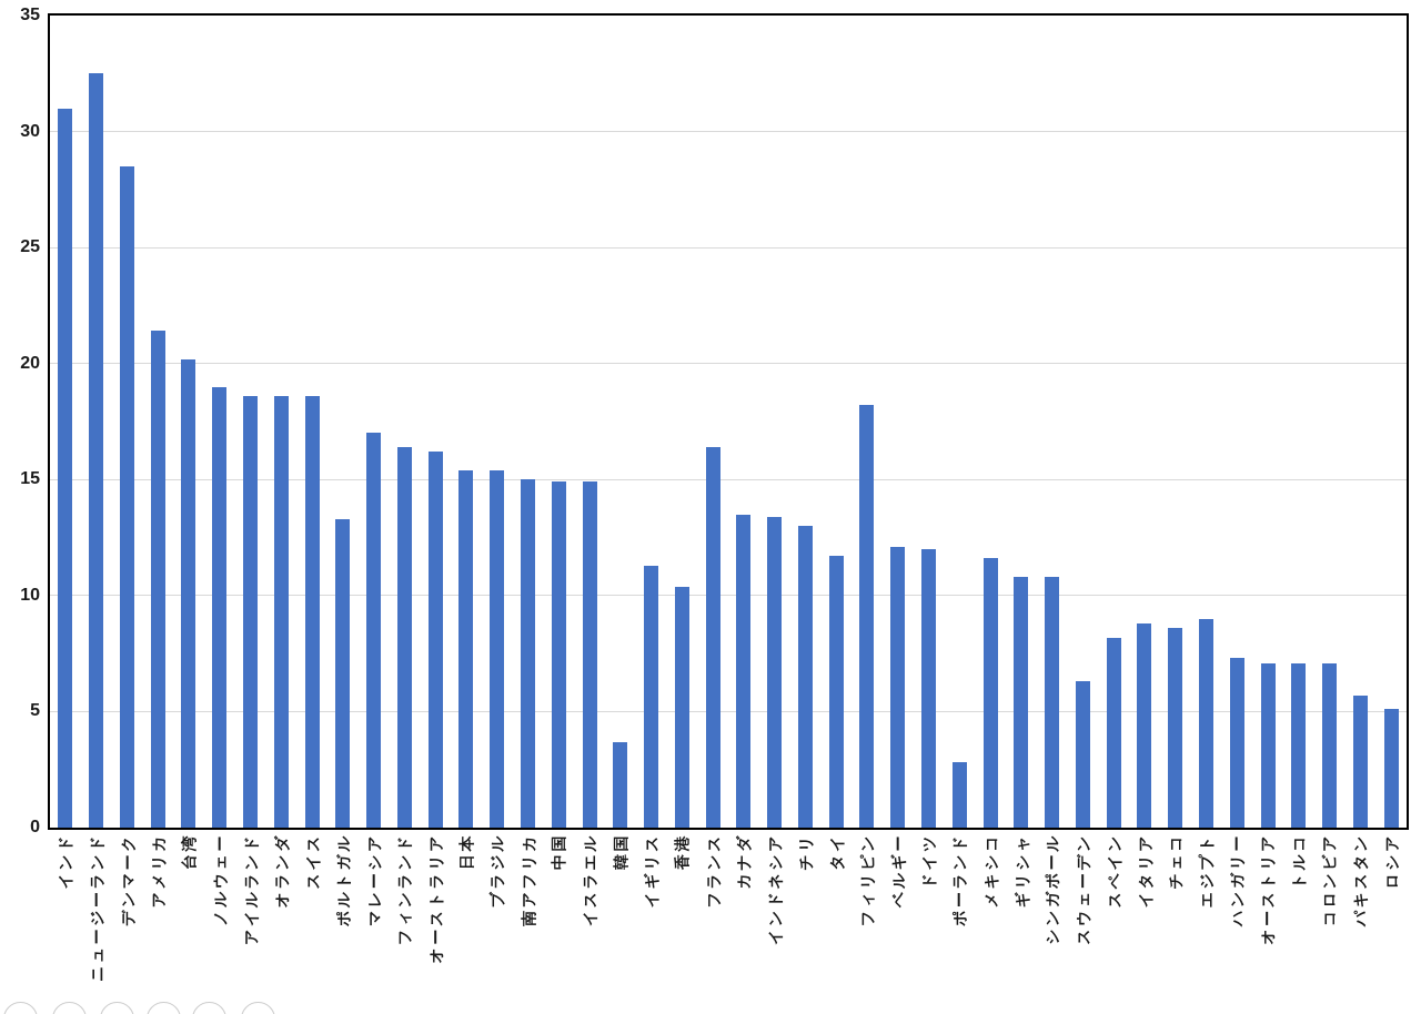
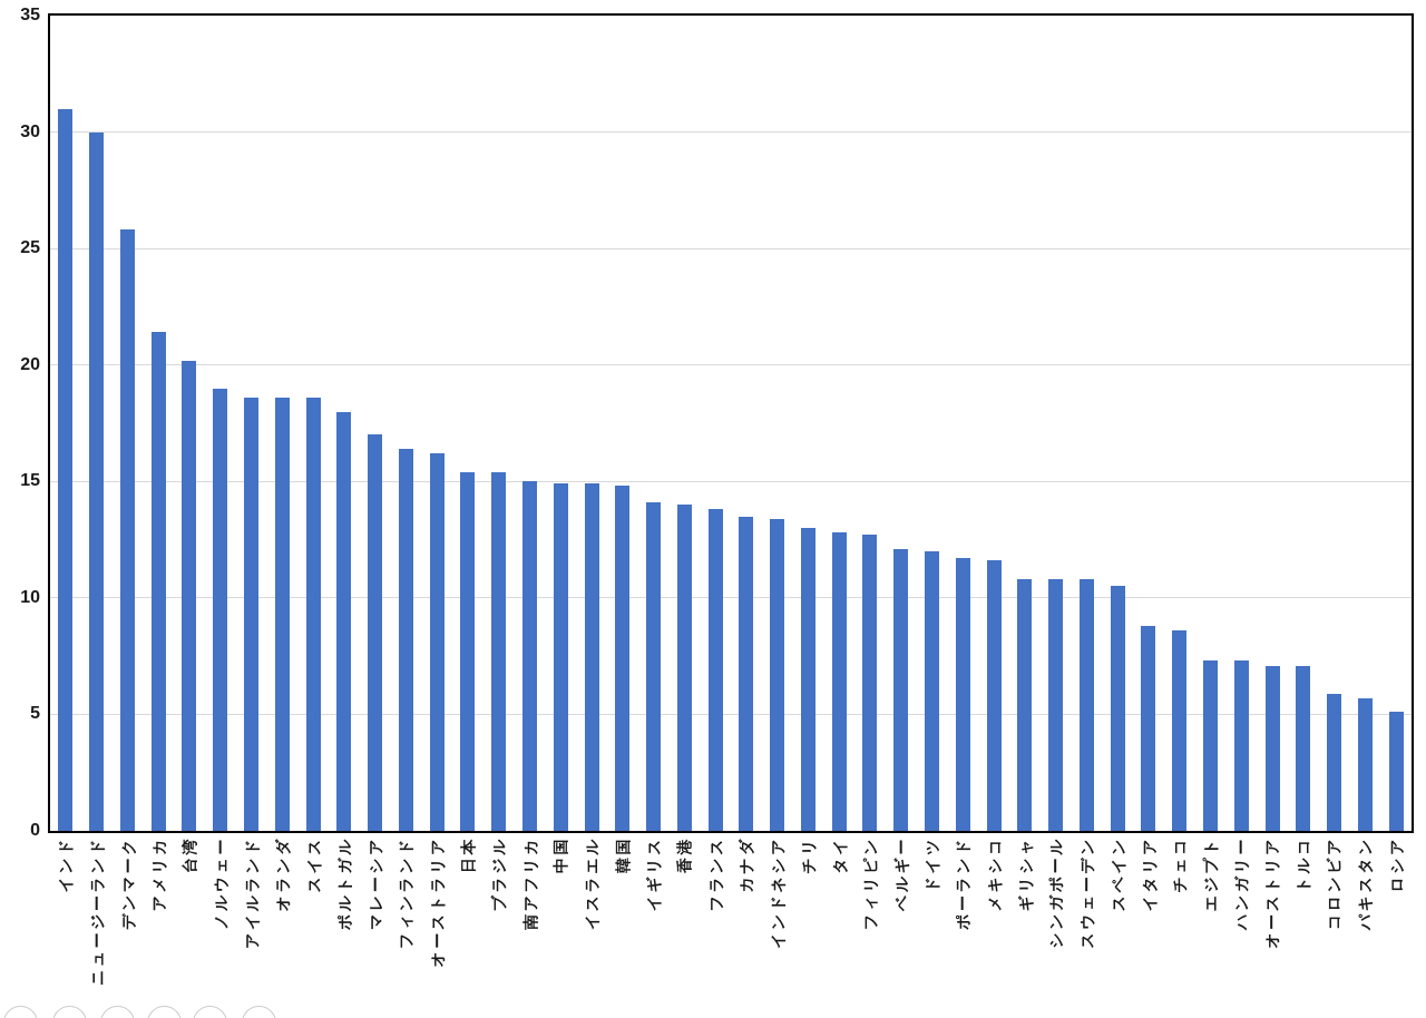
ニュージーランド: 32.5 -> 30.0
デンマーク: 28.5 -> 25.8
ポルトガル: 13.3 -> 18.0
韓国: 3.7 -> 14.8
イギリス: 11.3 -> 14.1
香港: 10.4 -> 14.0
フランス: 16.4 -> 13.8
タイ: 11.7 -> 12.8
フィリピン: 18.2 -> 12.7
ポーランド: 2.8 -> 11.7
スウェーデン: 6.3 -> 10.8
スペイン: 8.2 -> 10.5
エジプト: 9.0 -> 7.3
コロンビア: 7.1 -> 5.9
